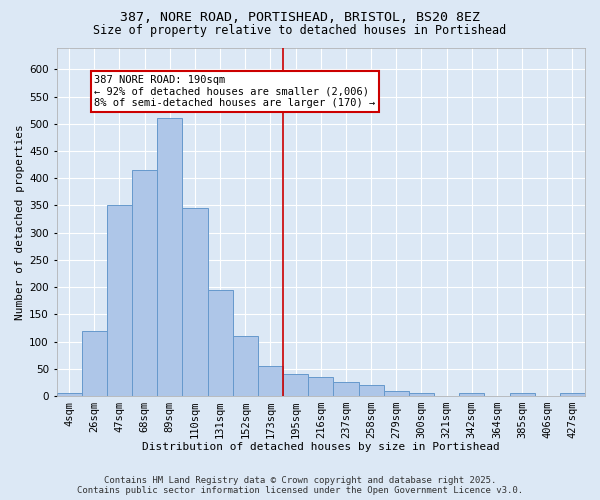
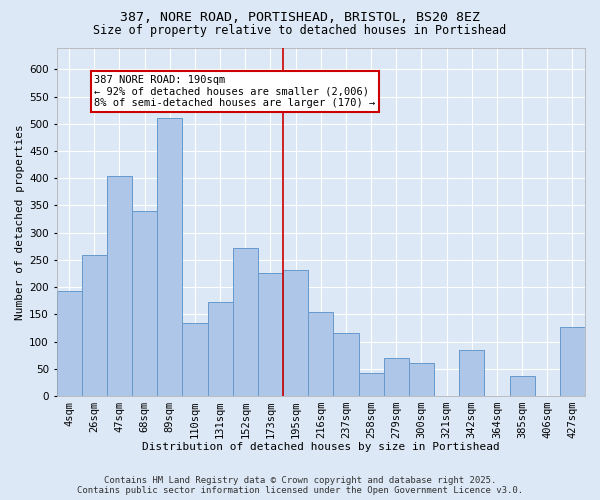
4sqm: 5 -> 192
26sqm: 120 -> 258
47sqm: 350 -> 404
68sqm: 415 -> 340
110sqm: 345 -> 134
131sqm: 195 -> 172
152sqm: 110 -> 272
173sqm: 55 -> 226
195sqm: 40 -> 232
216sqm: 35 -> 154
237sqm: 25 -> 116
258sqm: 20 -> 42
279sqm: 10 -> 70
300sqm: 5 -> 60
342sqm: 5 -> 84
385sqm: 5 -> 36
427sqm: 5 -> 126
